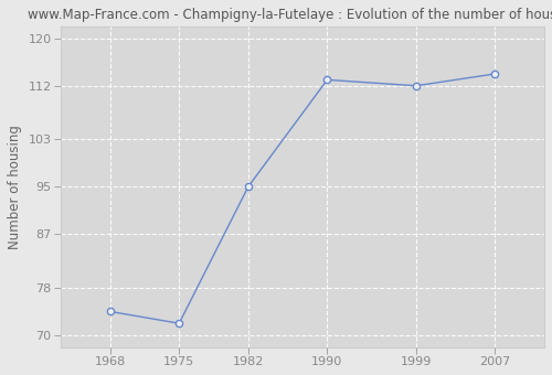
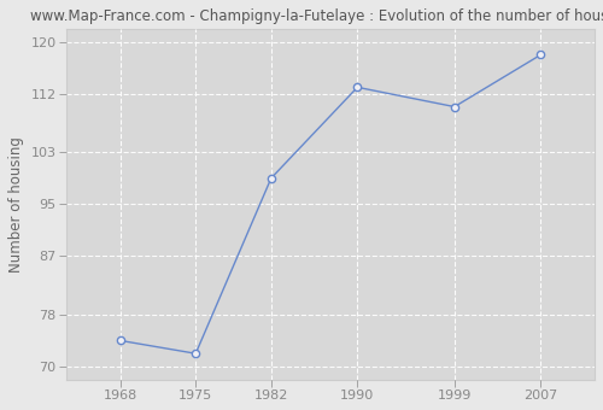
1982: 95 -> 99
1999: 112 -> 110
2007: 114 -> 118
